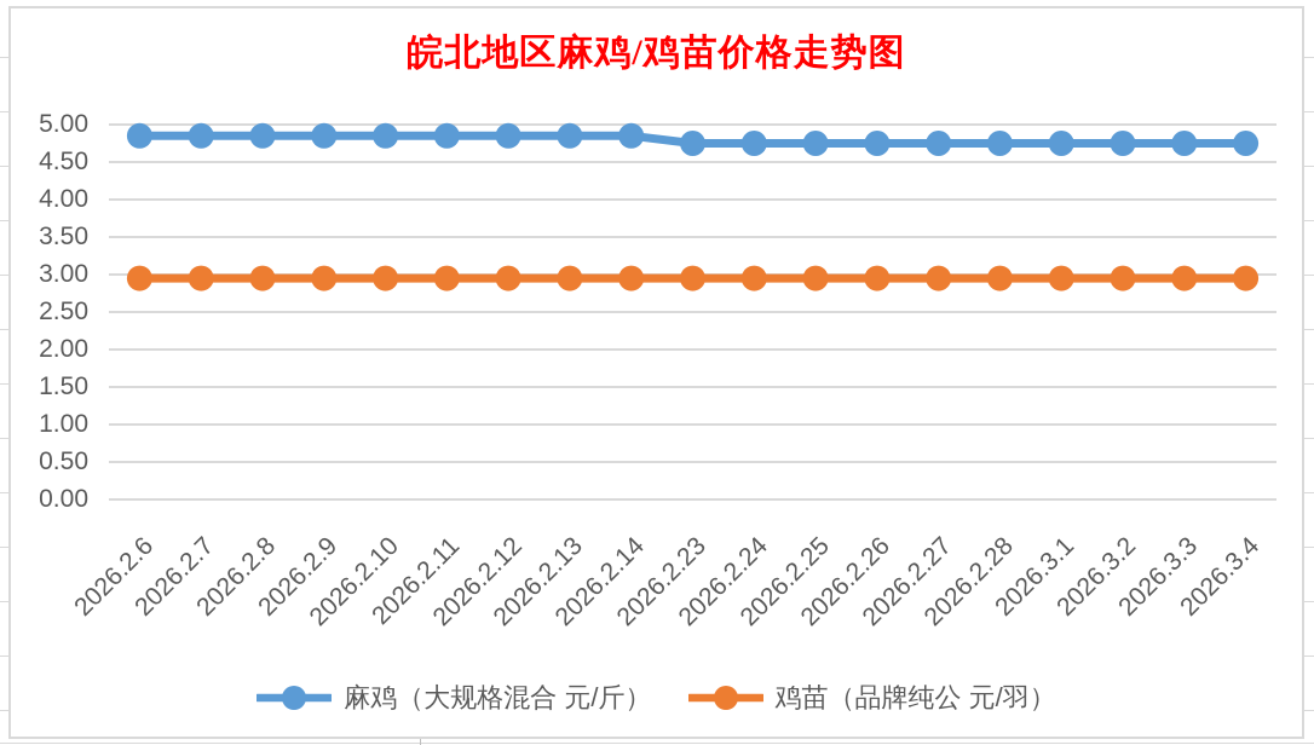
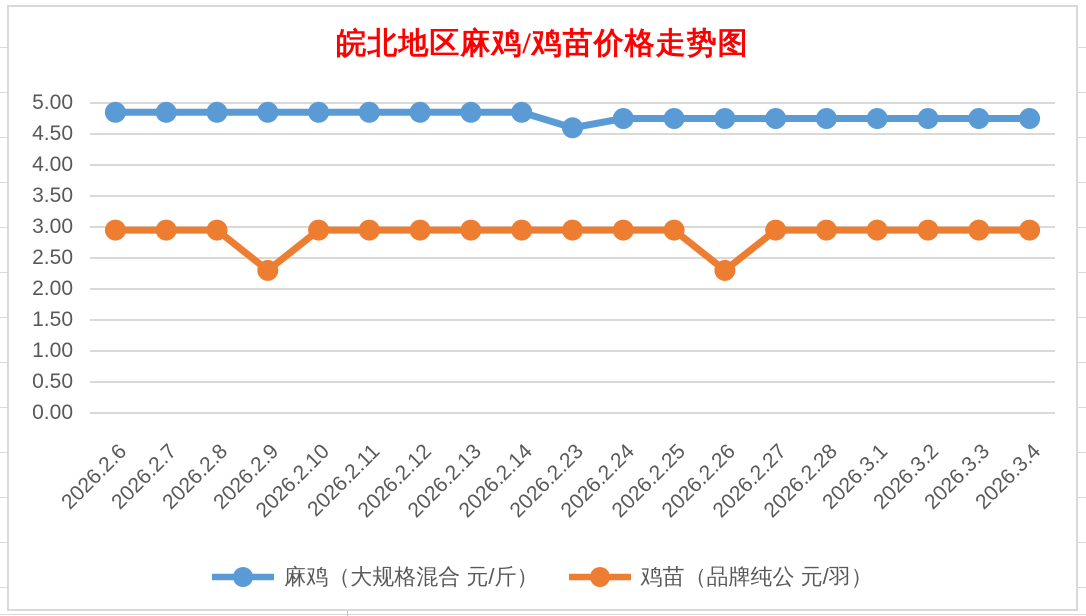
鸡苗（品牌纯公 元/羽）/2026.2.9: 3.0 -> 2.3
麻鸡（大规格混合 元/斤）/2026.2.23: 4.8 -> 4.6
鸡苗（品牌纯公 元/羽）/2026.2.26: 3.0 -> 2.3
